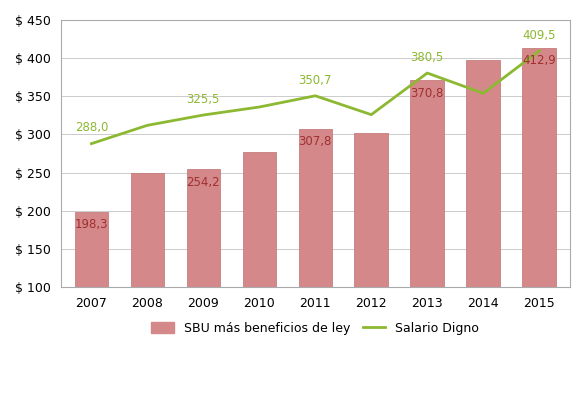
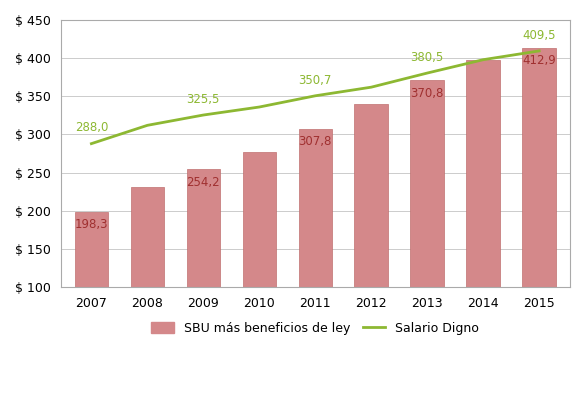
SBU más beneficios de ley/2008: $ 250 -> $ 231
SBU más beneficios de ley/2012: $ 302 -> $ 340
Salario Digno/2012: $ 326 -> $ 362
Salario Digno/2014: $ 354 -> $ 398
